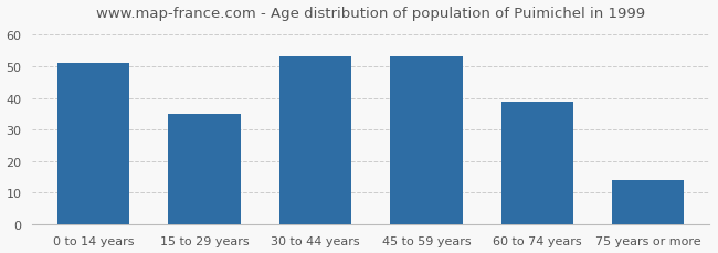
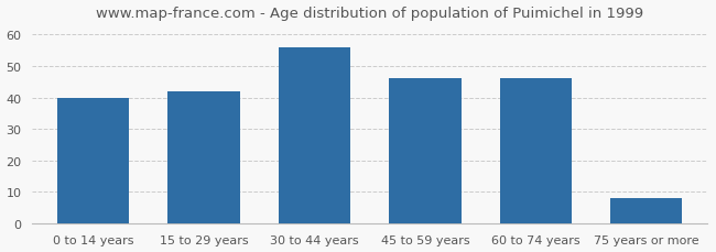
0 to 14 years: 51 -> 40
15 to 29 years: 35 -> 42
30 to 44 years: 53 -> 56
45 to 59 years: 53 -> 46
60 to 74 years: 39 -> 46
75 years or more: 14 -> 8
